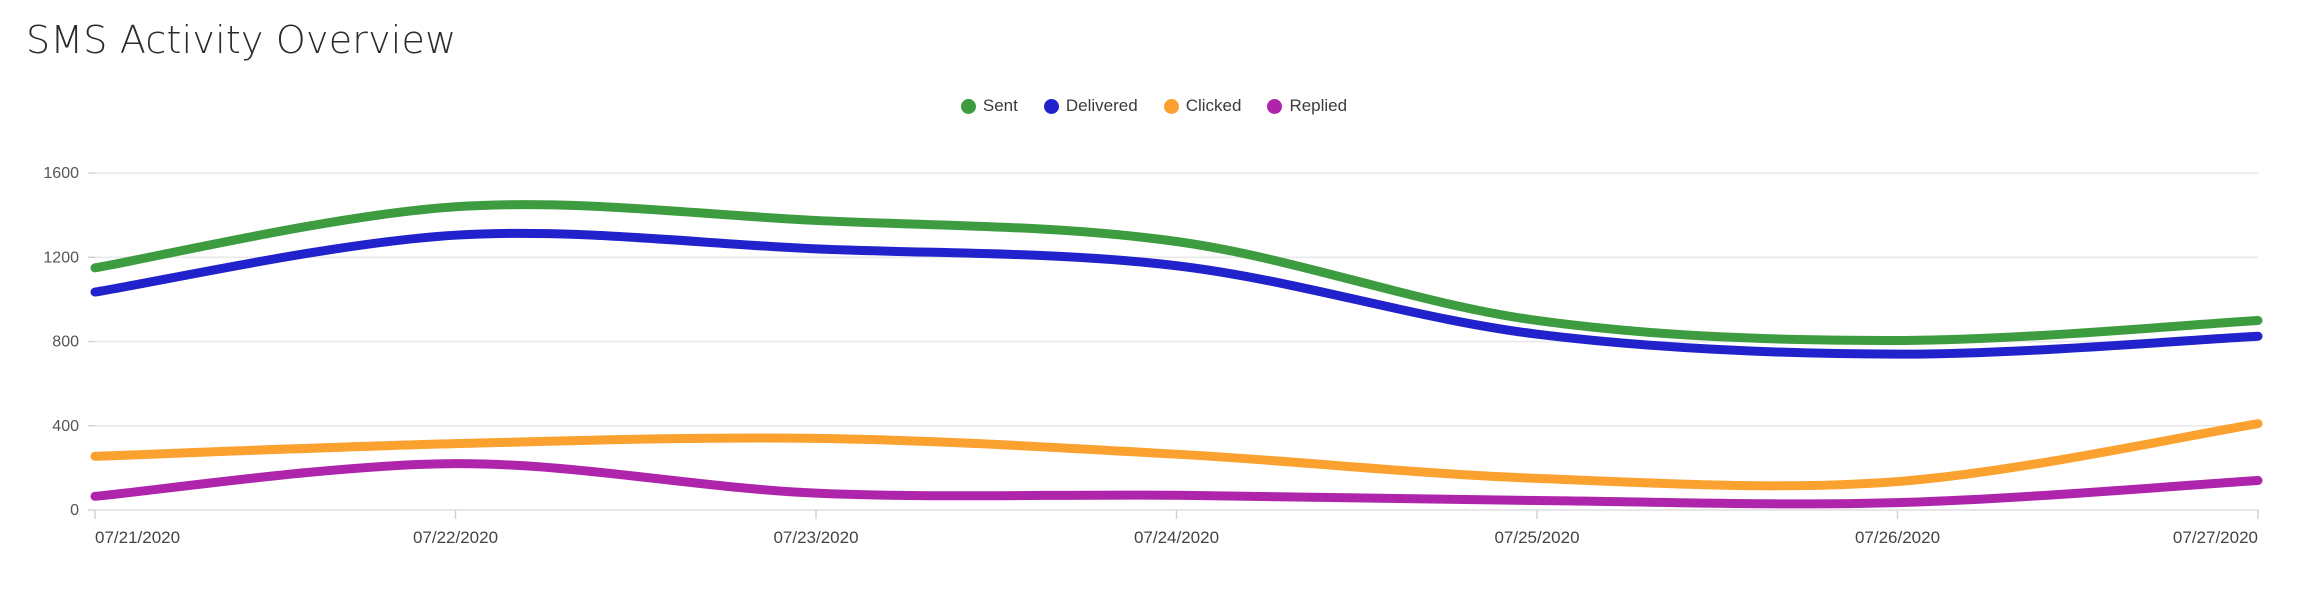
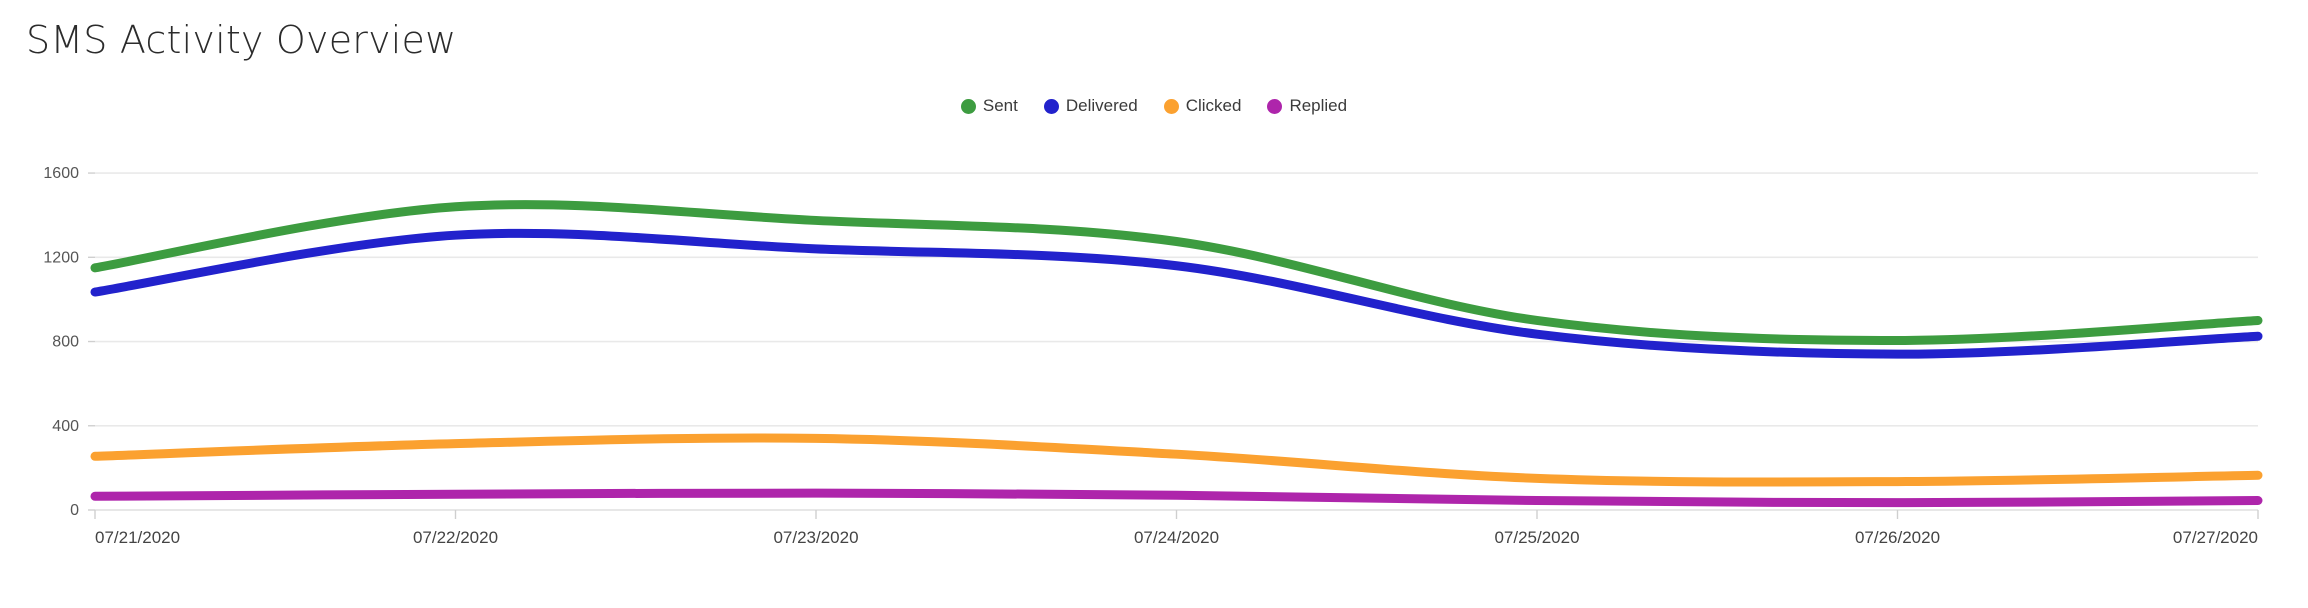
Replied/07/22/2020: 220 -> 80
Clicked/07/27/2020: 410 -> 160
Replied/07/27/2020: 140 -> 40
